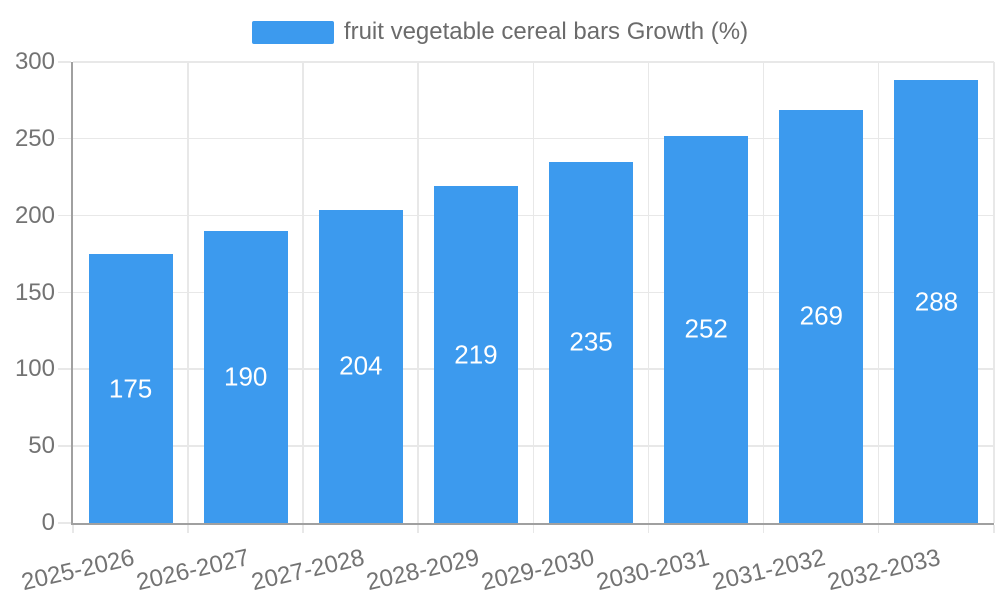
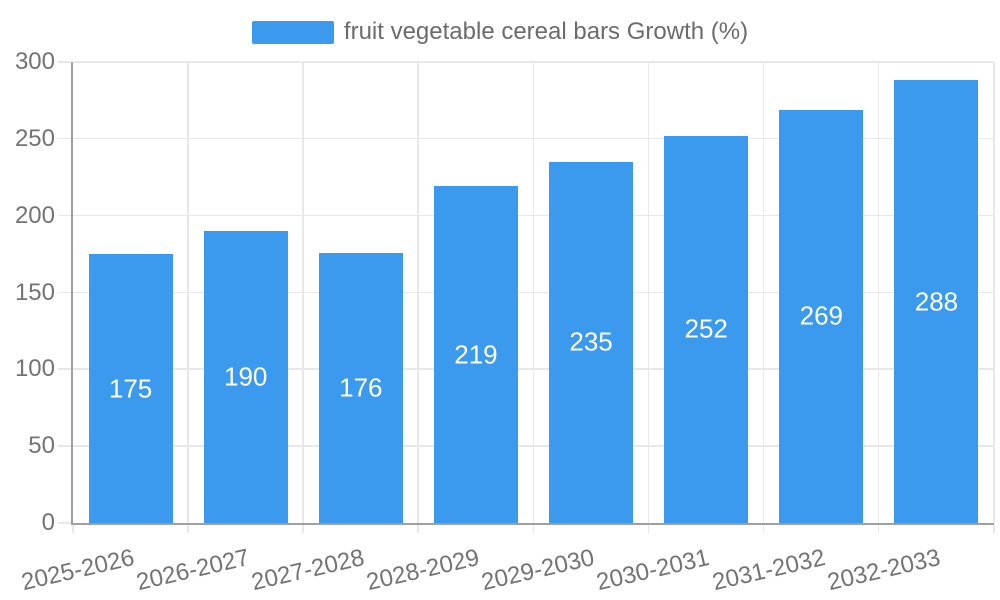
2027-2028: 204 -> 176
